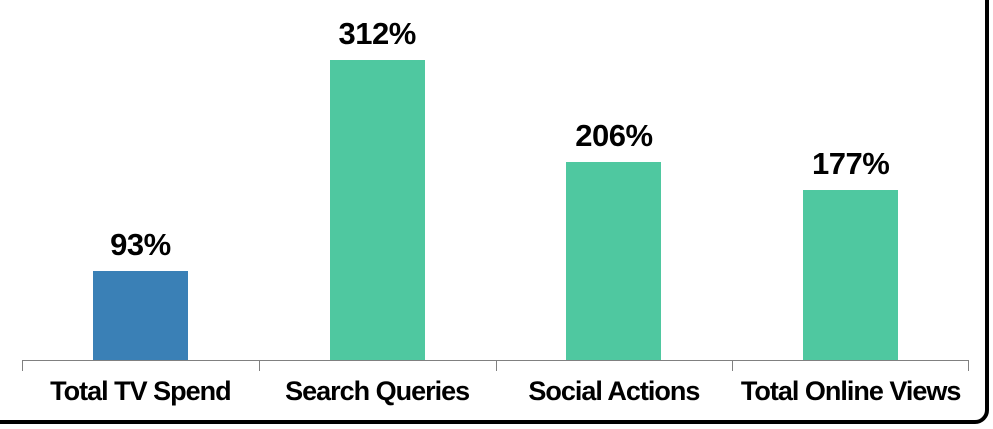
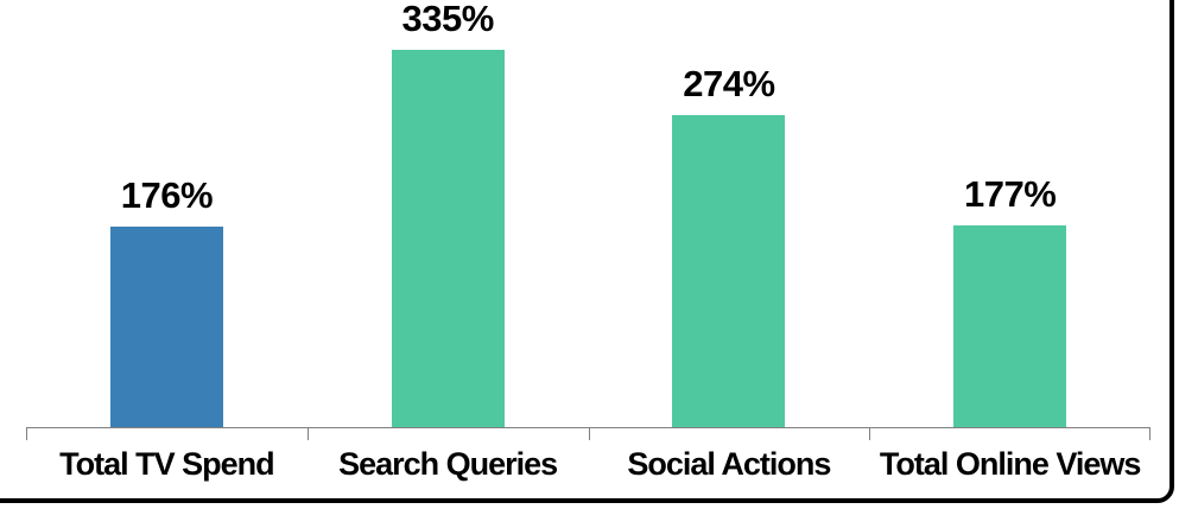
Total TV Spend: 93% -> 176%
Search Queries: 312% -> 335%
Social Actions: 206% -> 274%
